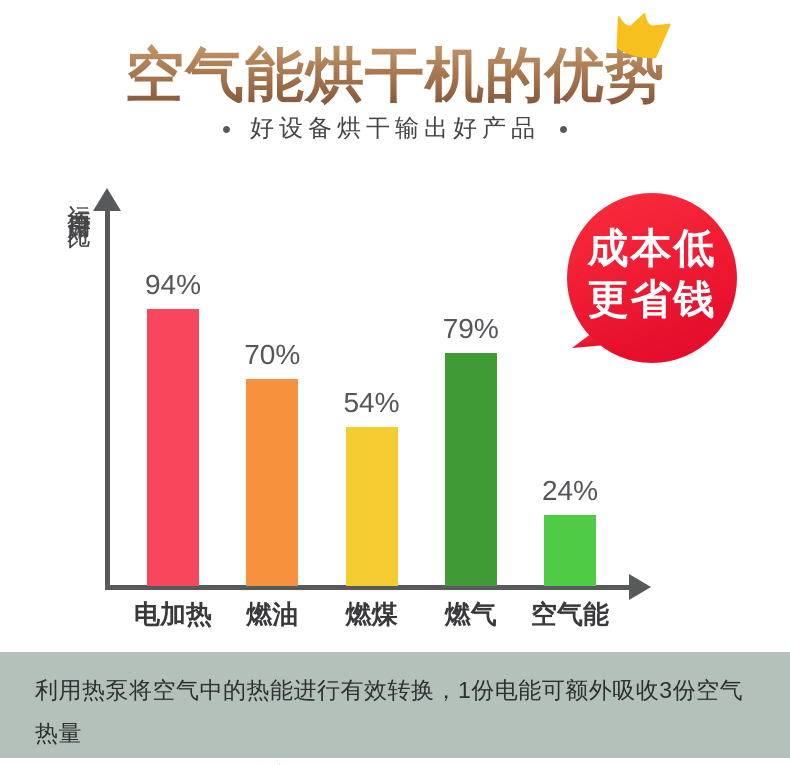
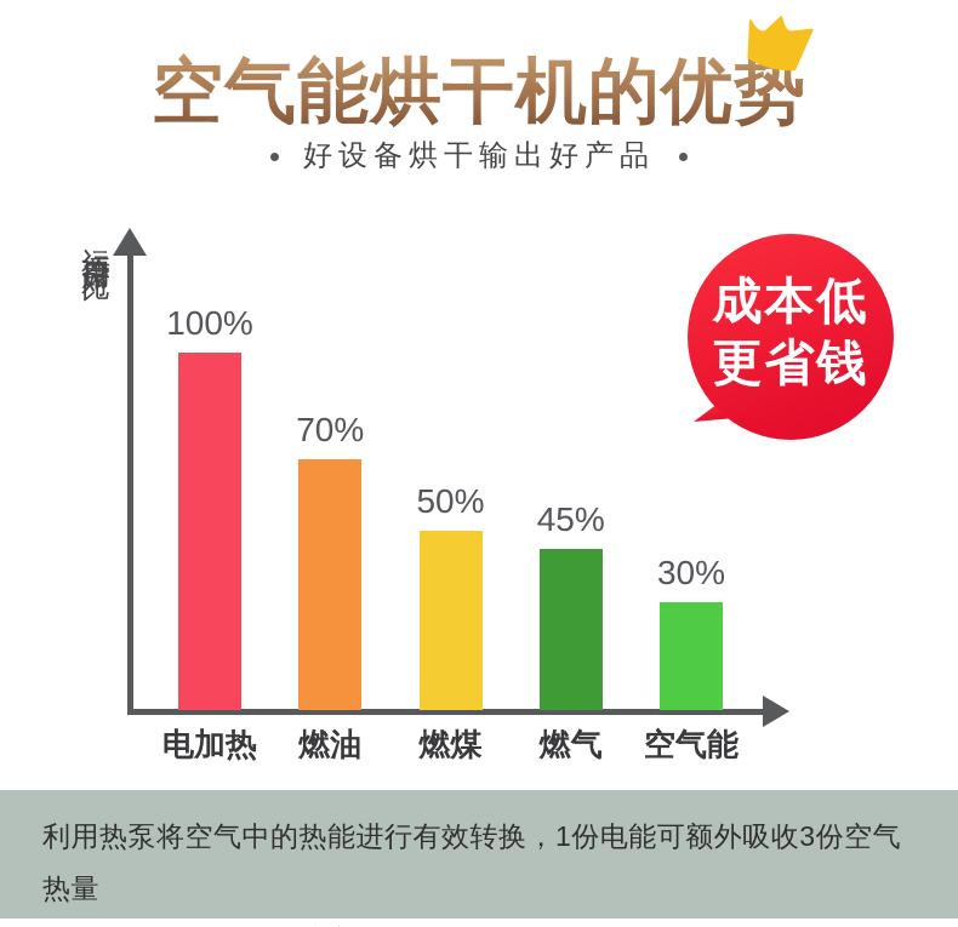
电加热: 94% -> 100%
燃煤: 54% -> 50%
燃气: 79% -> 45%
空气能: 24% -> 30%
